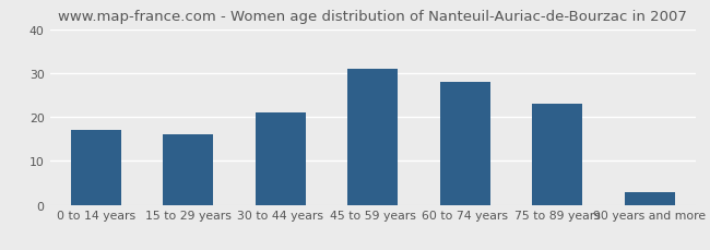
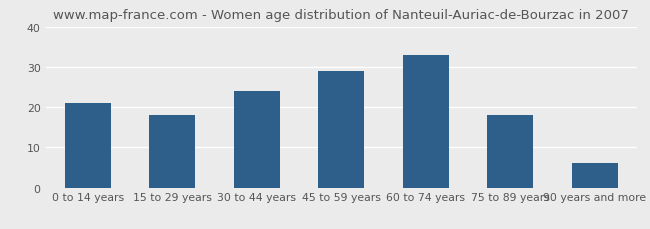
0 to 14 years: 17 -> 21
15 to 29 years: 16 -> 18
30 to 44 years: 21 -> 24
45 to 59 years: 31 -> 29
60 to 74 years: 28 -> 33
75 to 89 years: 23 -> 18
90 years and more: 3 -> 6
